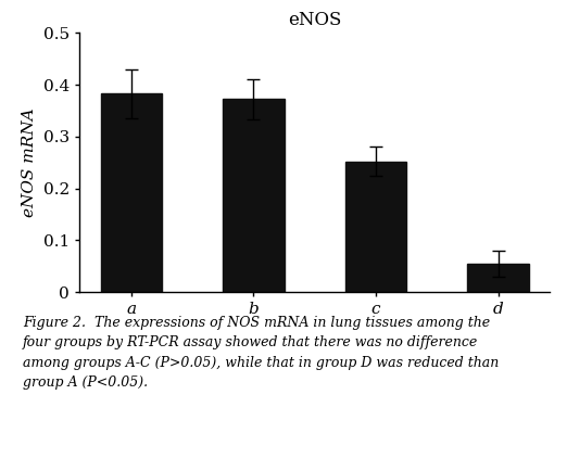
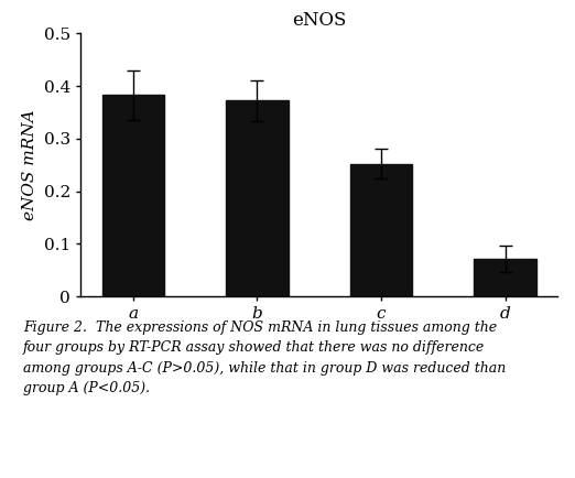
d: 0.055 -> 0.072
